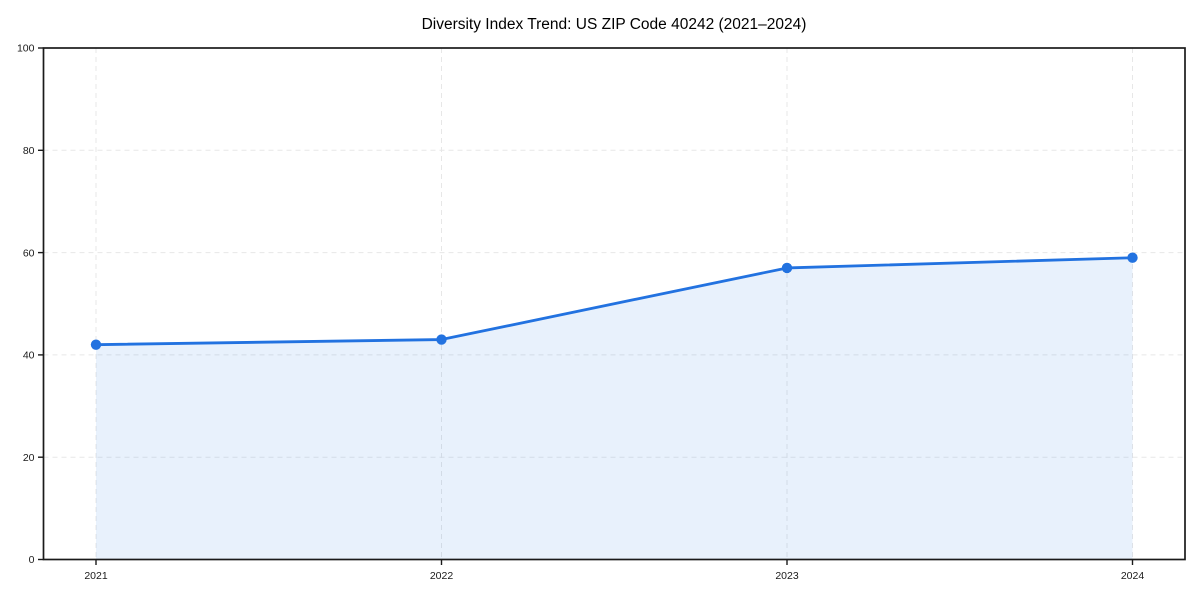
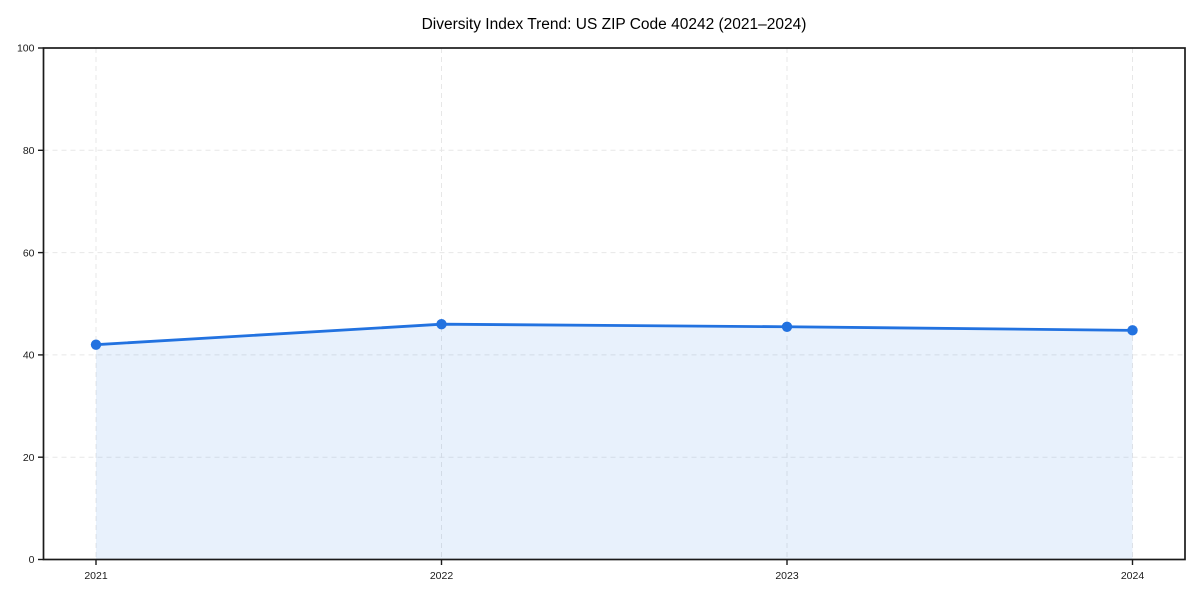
2022: 43 -> 46
2023: 57 -> 46
2024: 59 -> 45
